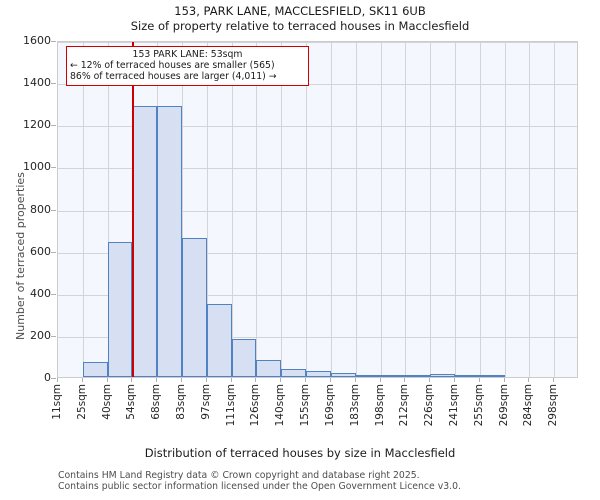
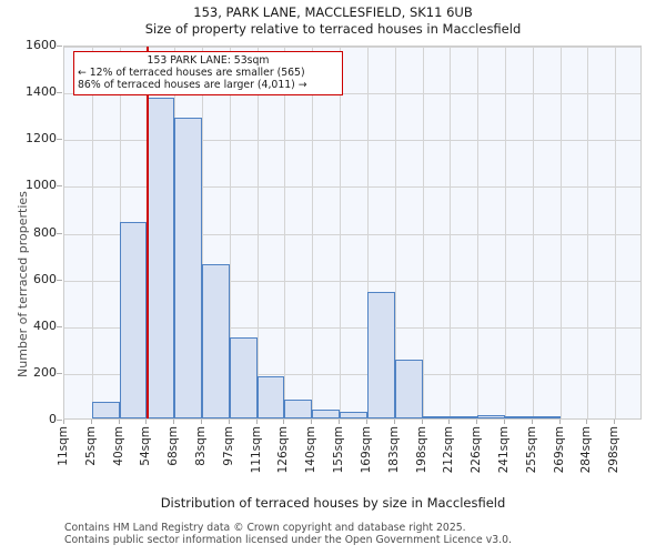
40sqm: 640 -> 840
54sqm: 1290 -> 1370
169sqm: 20 -> 540
183sqm: 10 -> 250
